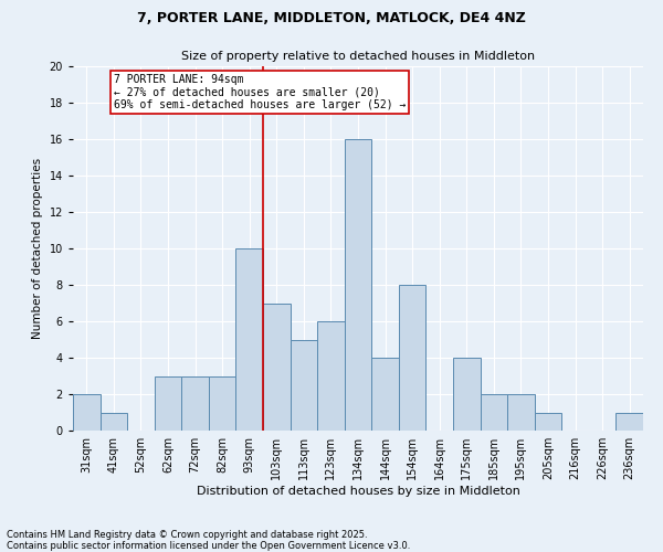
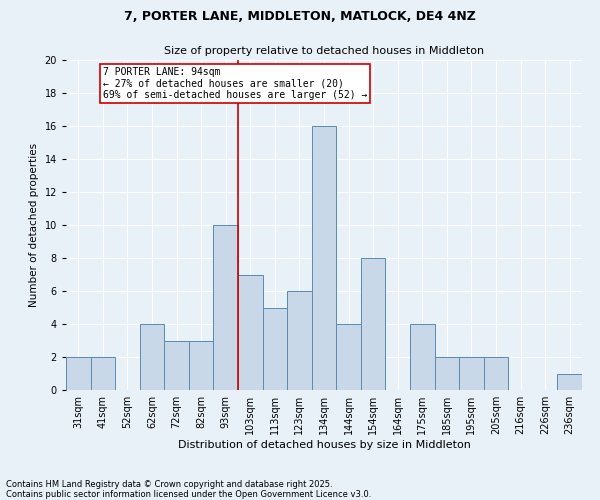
41sqm: 1 -> 2
62sqm: 3 -> 4
205sqm: 1 -> 2
